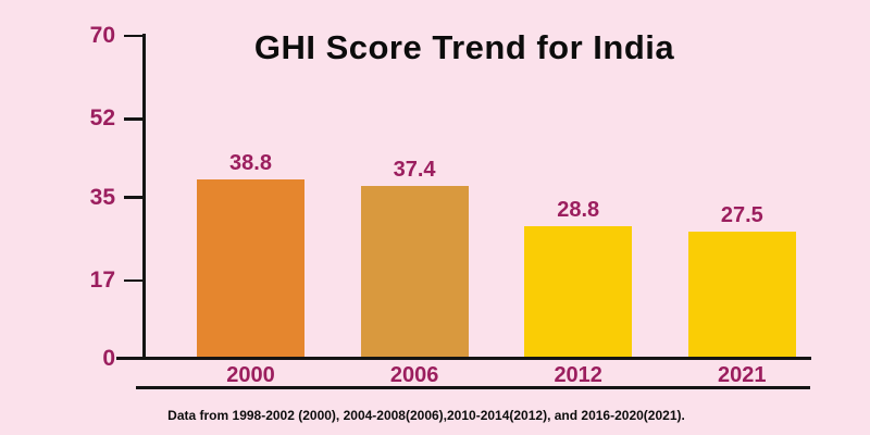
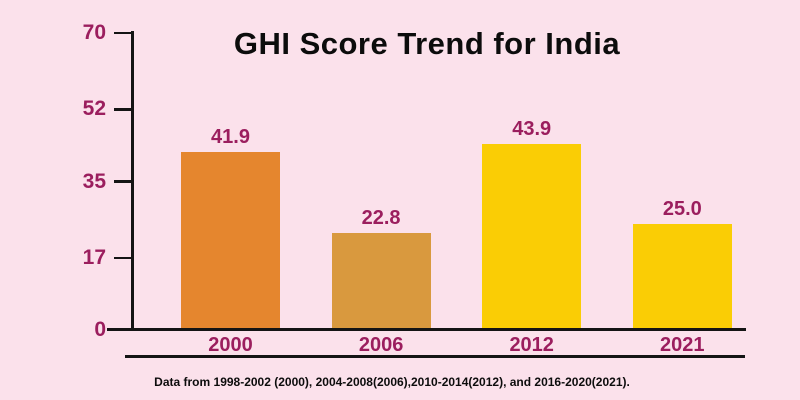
2000: 38.8 -> 41.9
2006: 37.4 -> 22.8
2012: 28.8 -> 43.9
2021: 27.5 -> 25.0
